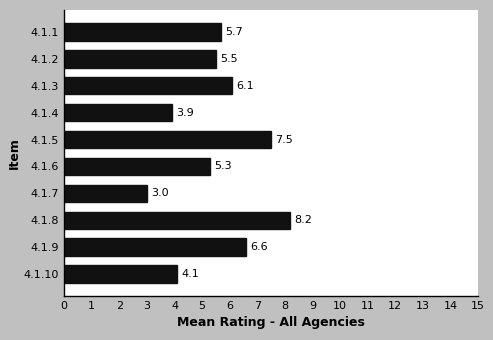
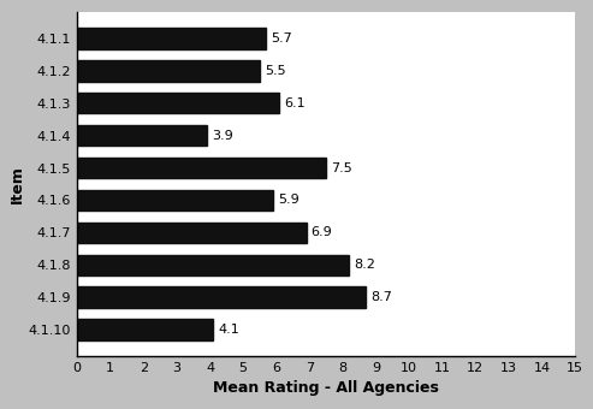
4.1.6: 5.3 -> 5.9
4.1.7: 3.0 -> 6.9
4.1.9: 6.6 -> 8.7
